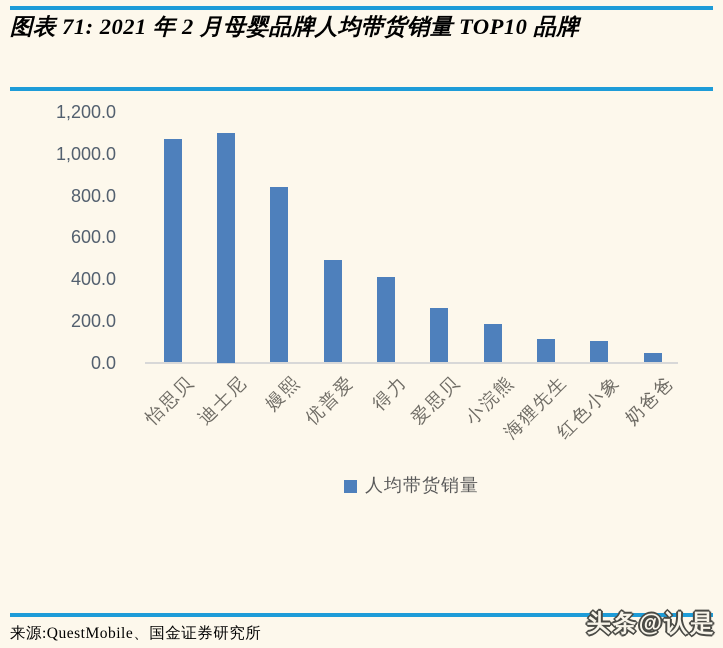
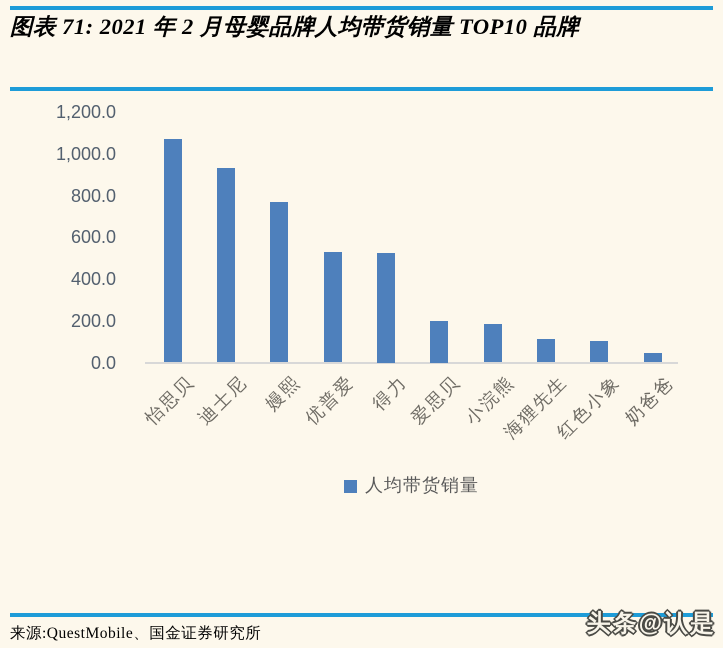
迪士尼: 1100 -> 930
嫚熙: 840 -> 770
优普爱: 490 -> 530
得力: 410 -> 520
爱思贝: 260 -> 200
